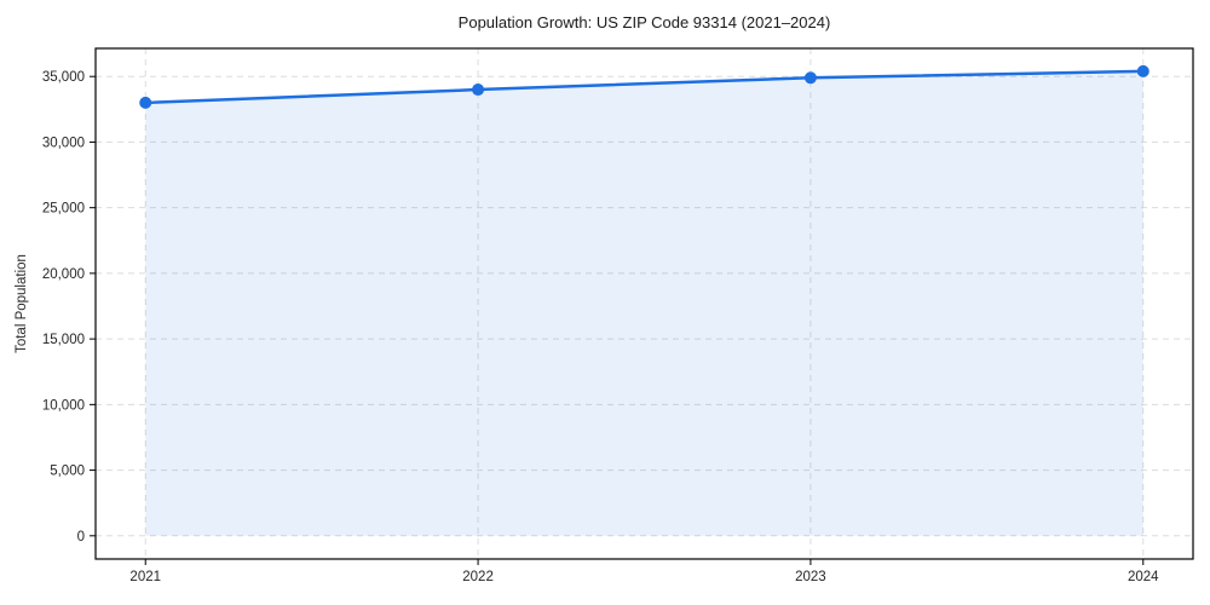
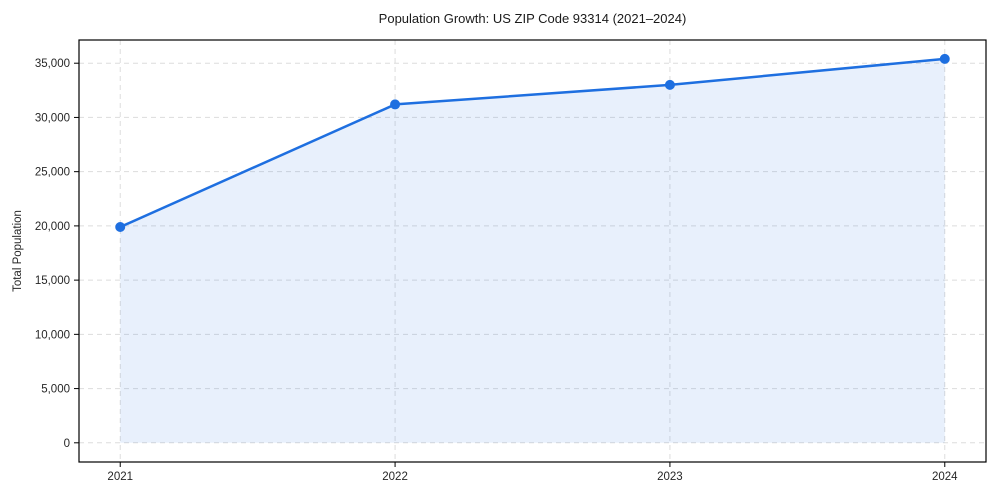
2021: 33000 -> 19900
2022: 34000 -> 31200
2023: 34900 -> 33000
